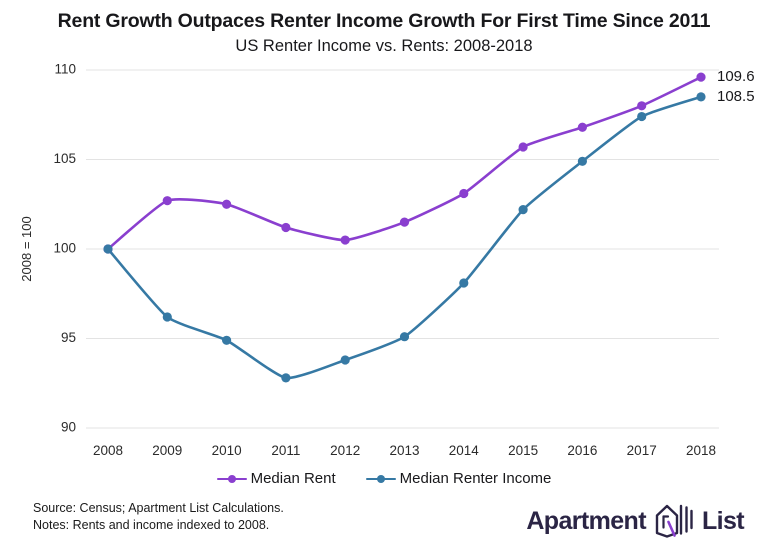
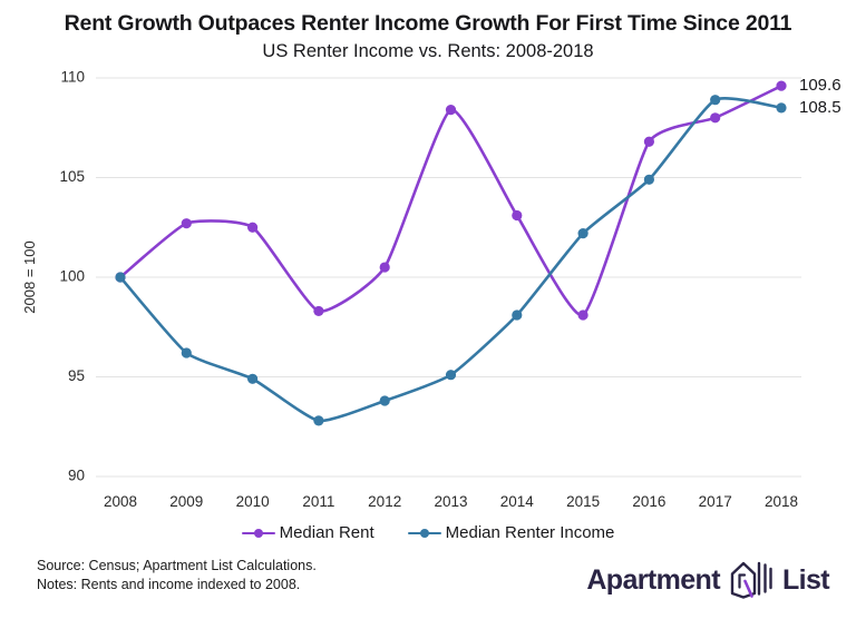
Median Rent/2011: 101.2 -> 98.3
Median Rent/2013: 101.5 -> 108.4
Median Rent/2015: 105.7 -> 98.1
Median Renter Income/2017: 107.4 -> 108.9
